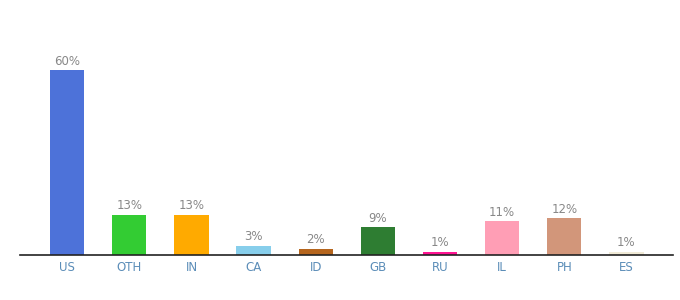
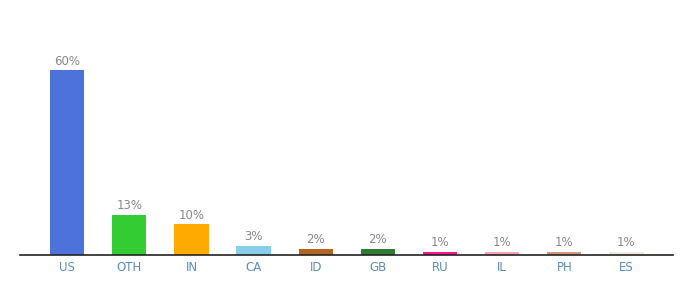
IN: 13% -> 10%
GB: 9% -> 2%
IL: 11% -> 1%
PH: 12% -> 1%
